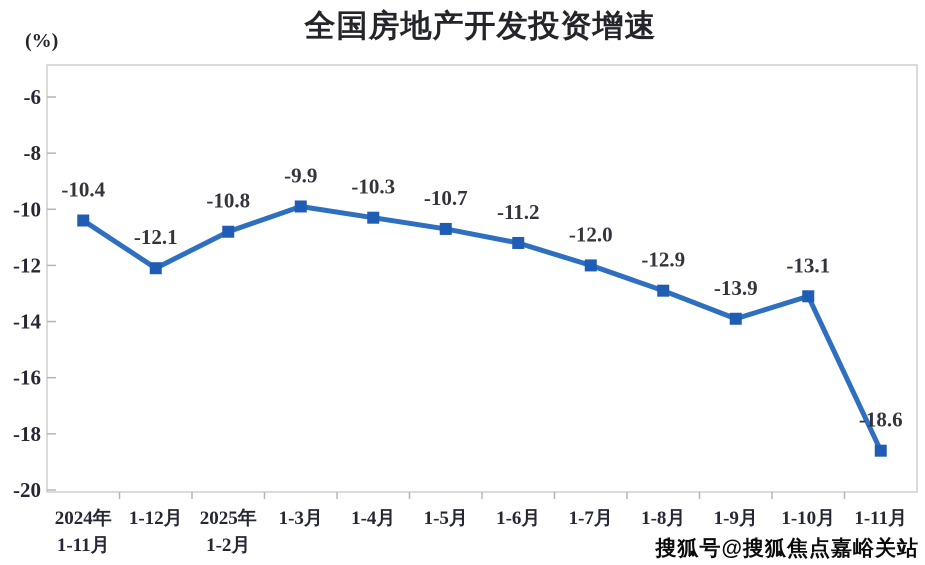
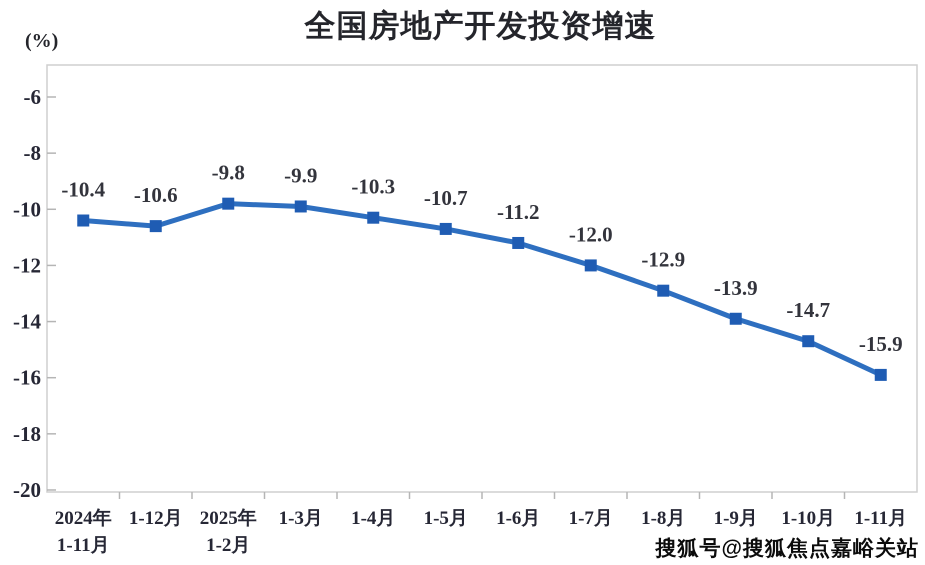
1-12月: -12.1 -> -10.6
2025年 1-2月: -10.8 -> -9.8
1-10月: -13.1 -> -14.7
1-11月: -18.6 -> -15.9
